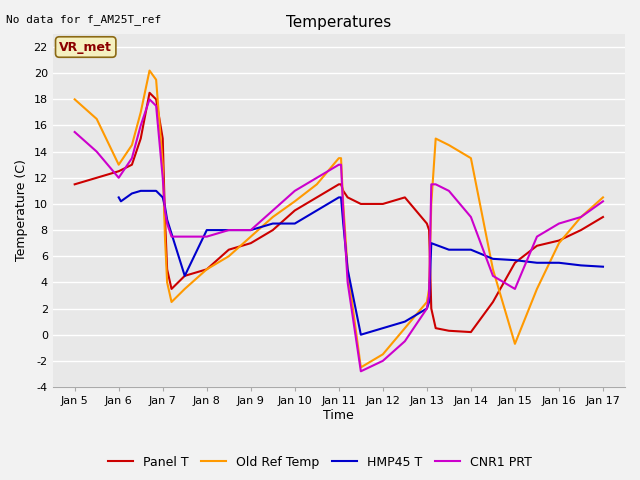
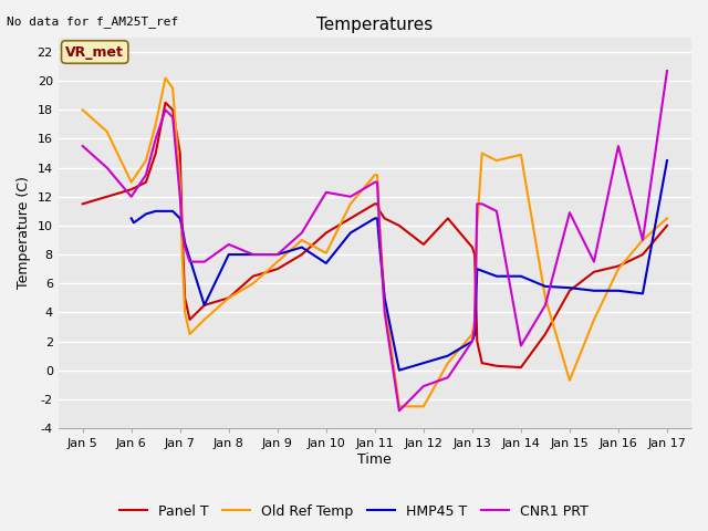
CNR1 PRT/Jan 8: 7.5 -> 8.7
Old Ref Temp/Jan 10: 10.2 -> 8.1
HMP45 T/Jan 10: 8.5 -> 7.4
CNR1 PRT/Jan 10: 11.0 -> 12.3
Panel T/Jan 12: 10.0 -> 8.7
Old Ref Temp/Jan 12: -1.5 -> -2.5
CNR1 PRT/Jan 12: -2.0 -> -1.1
Old Ref Temp/Jan 14: 13.5 -> 14.9
CNR1 PRT/Jan 14: 9.0 -> 1.7
CNR1 PRT/Jan 15: 3.5 -> 10.9
CNR1 PRT/Jan 16: 8.5 -> 15.5
Panel T/Jan 17: 9.0 -> 10.0
HMP45 T/Jan 17: 5.2 -> 14.5
CNR1 PRT/Jan 17: 10.2 -> 20.7
